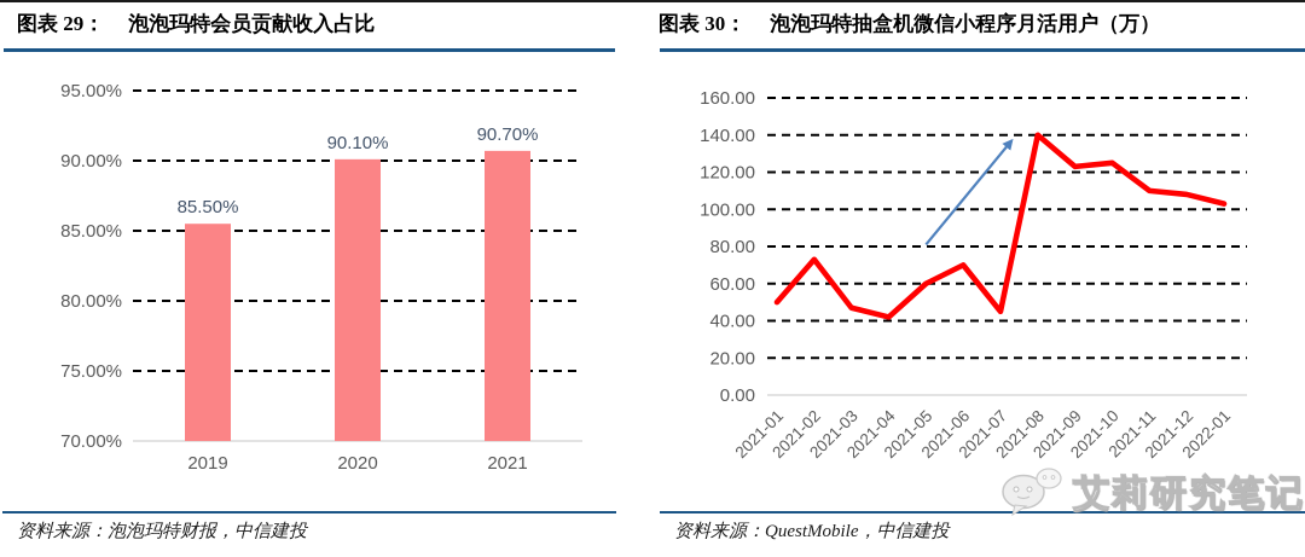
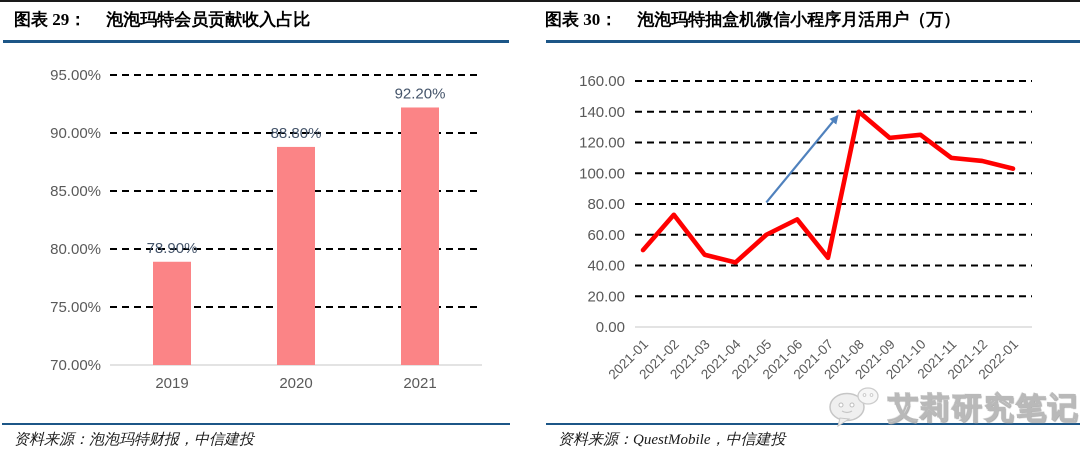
泡泡玛特会员贡献收入占比/2019: 85.50% -> 78.90%
泡泡玛特会员贡献收入占比/2020: 90.10% -> 88.80%
泡泡玛特会员贡献收入占比/2021: 90.70% -> 92.20%
